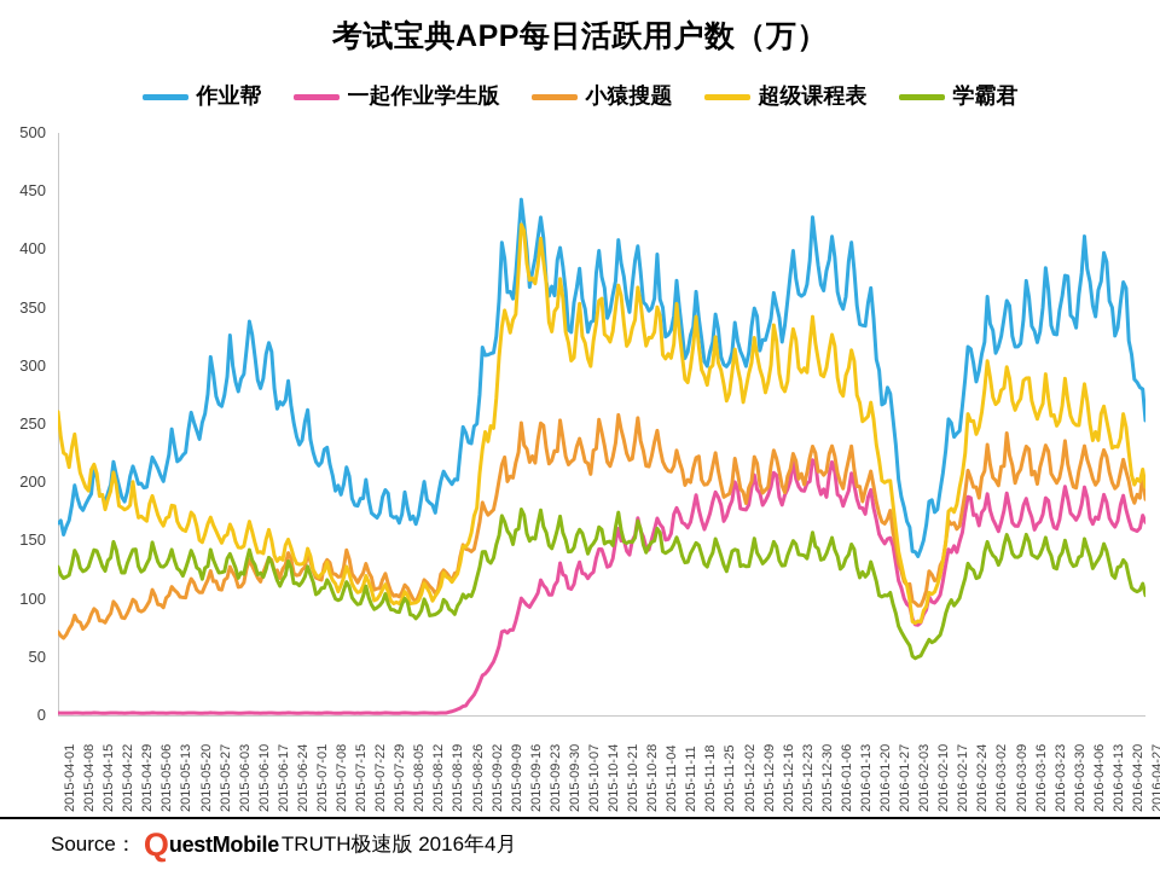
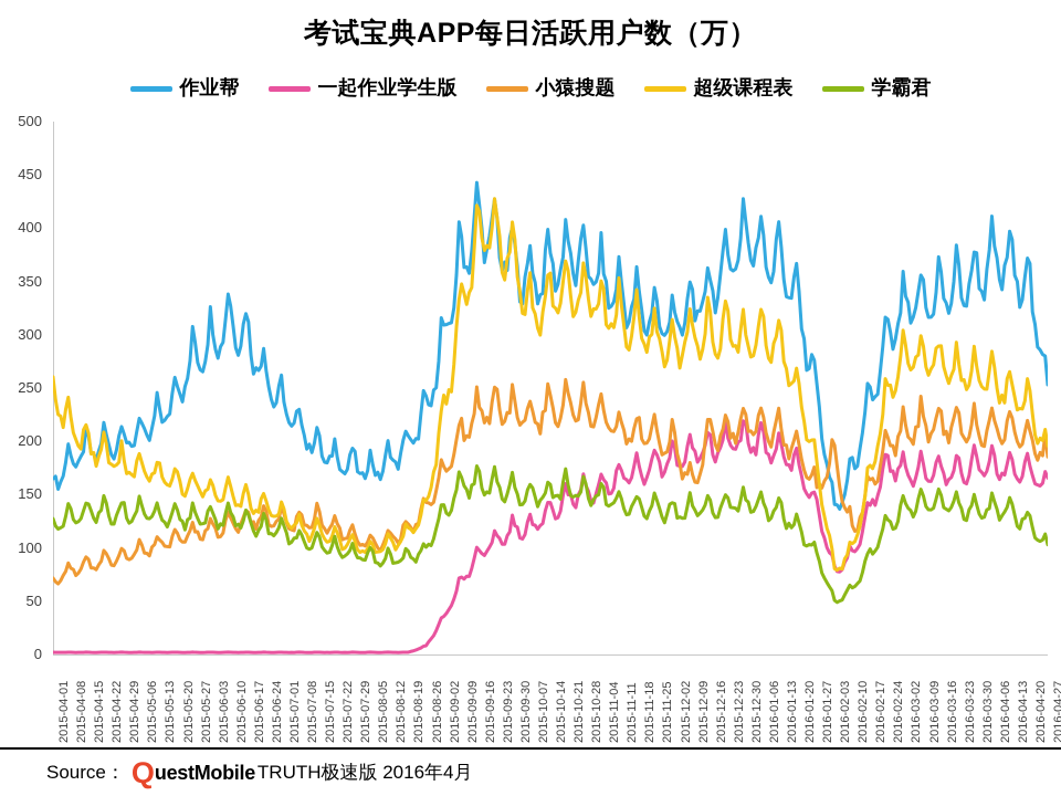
超级课程表/2015-09-23: 380 -> 400
超级课程表/2015-09-30: 340 -> 370
小猿搜题/2015-12-09: 200 -> 160
超级课程表/2015-12-30: 320 -> 300
小猿搜题/2016-02-03: 100 -> 190
